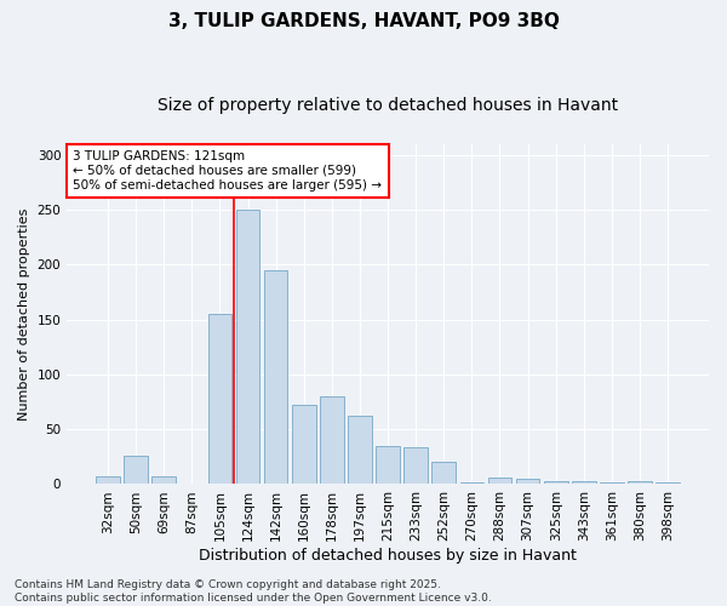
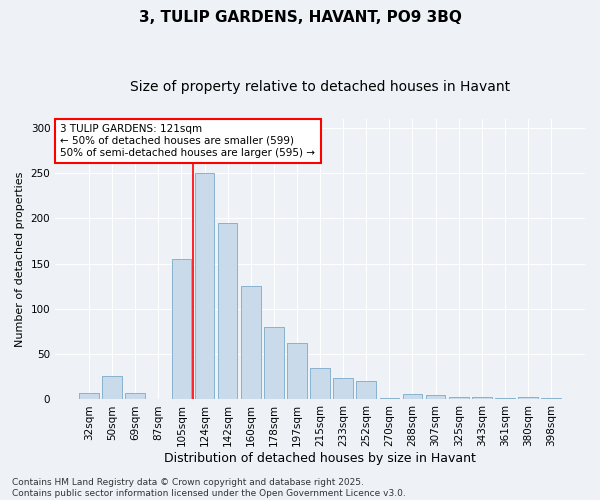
160sqm: 72 -> 125
233sqm: 34 -> 24
